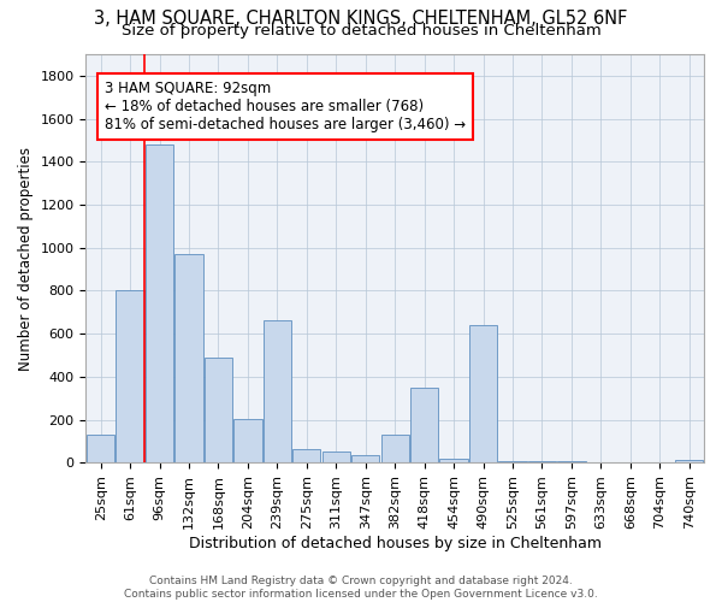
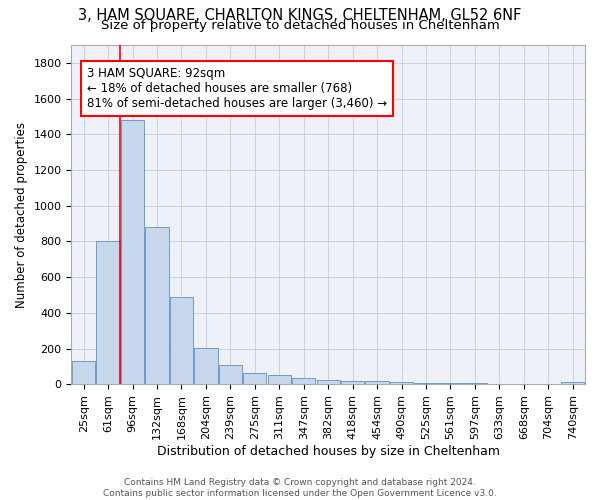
132sqm: 970 -> 880
239sqm: 660 -> 100
382sqm: 130 -> 20
418sqm: 350 -> 20
490sqm: 640 -> 10
